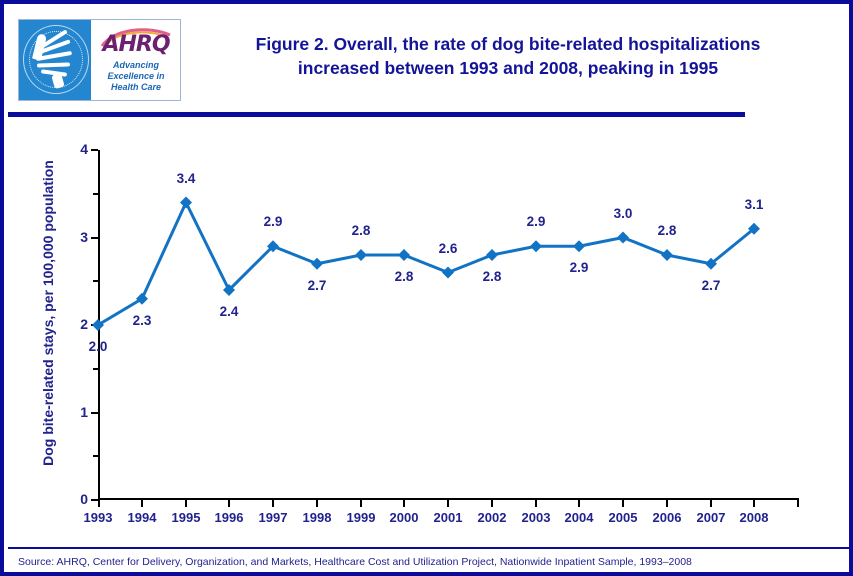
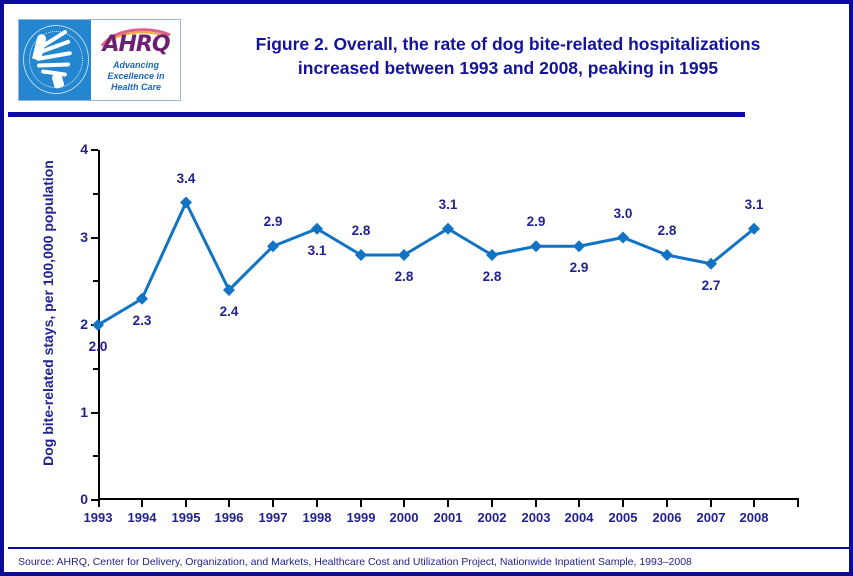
1998: 2.7 -> 3.1
2001: 2.6 -> 3.1
